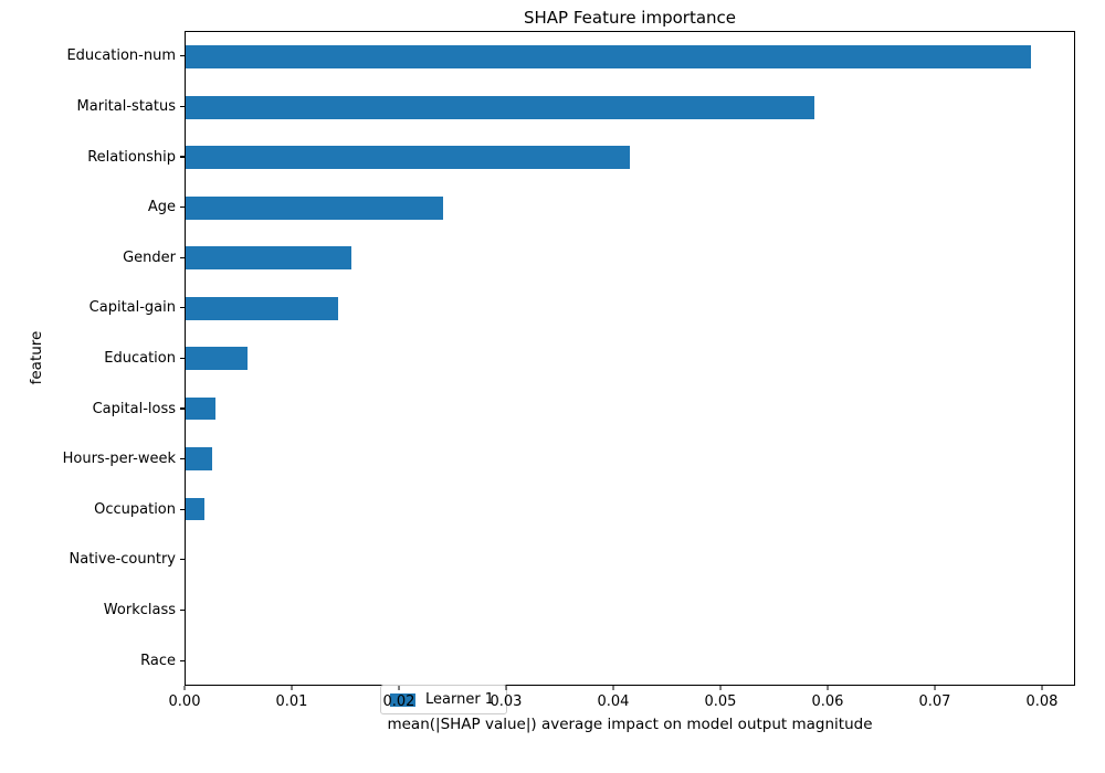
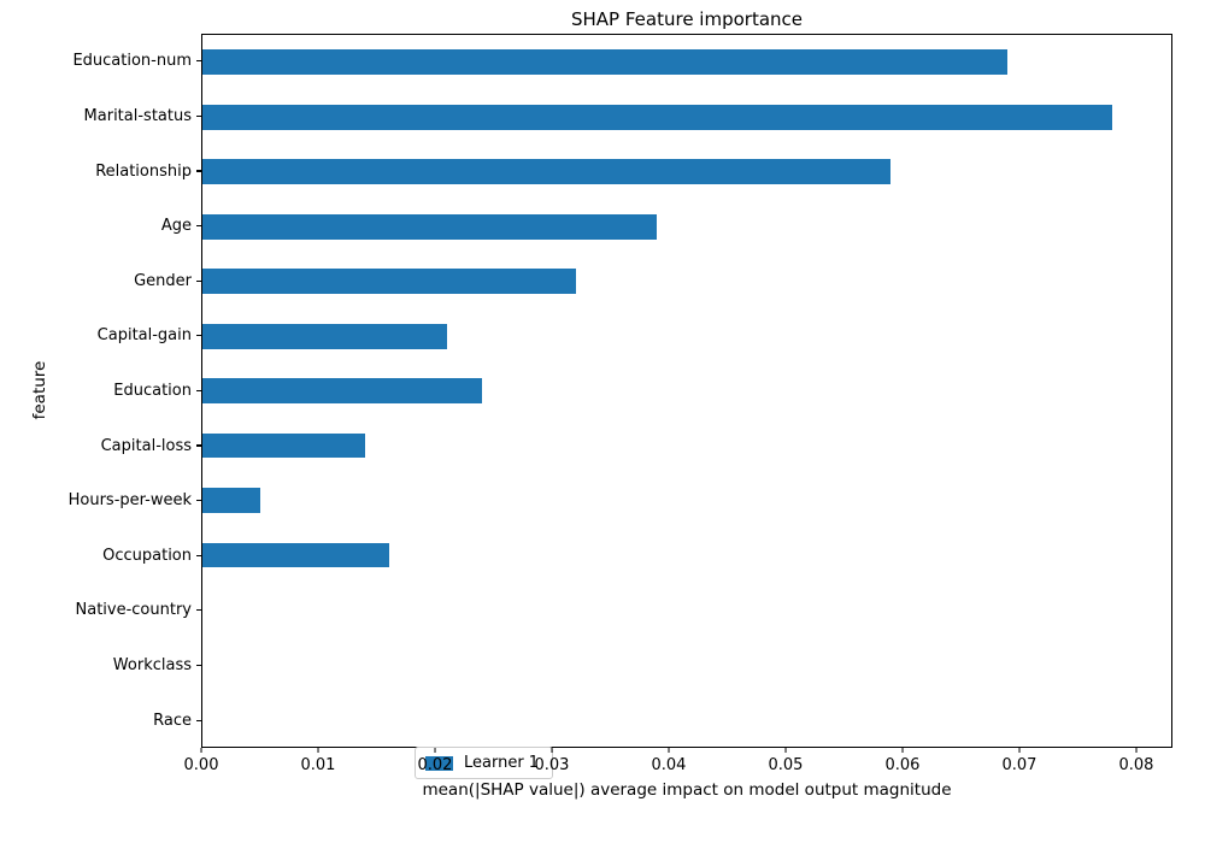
Education-num: 0.079 -> 0.069
Marital-status: 0.059 -> 0.078
Relationship: 0.042 -> 0.059
Age: 0.024 -> 0.039
Gender: 0.015 -> 0.032
Capital-gain: 0.014 -> 0.021
Education: 0.006 -> 0.024
Capital-loss: 0.003 -> 0.014
Hours-per-week: 0.003 -> 0.005
Occupation: 0.002 -> 0.016
